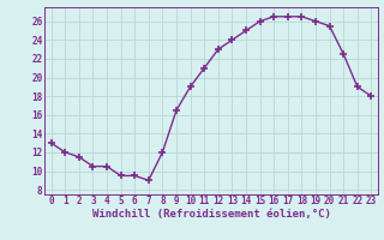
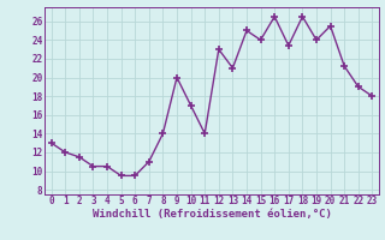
7: 9.0 -> 11.0
8: 12.0 -> 14.0
9: 16.5 -> 20.0
10: 19.0 -> 17.0
11: 21.0 -> 14.0
13: 24.0 -> 21.0
15: 26.0 -> 24.0
17: 26.5 -> 23.4
19: 26.0 -> 24.0
21: 22.5 -> 21.2
